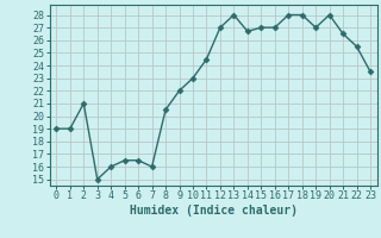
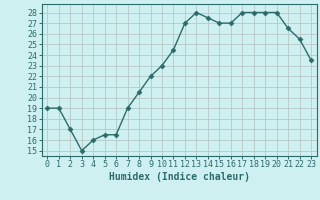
2: 21.0 -> 17.0
7: 16.0 -> 19.0
14: 26.7 -> 27.5
19: 27.0 -> 28.0
